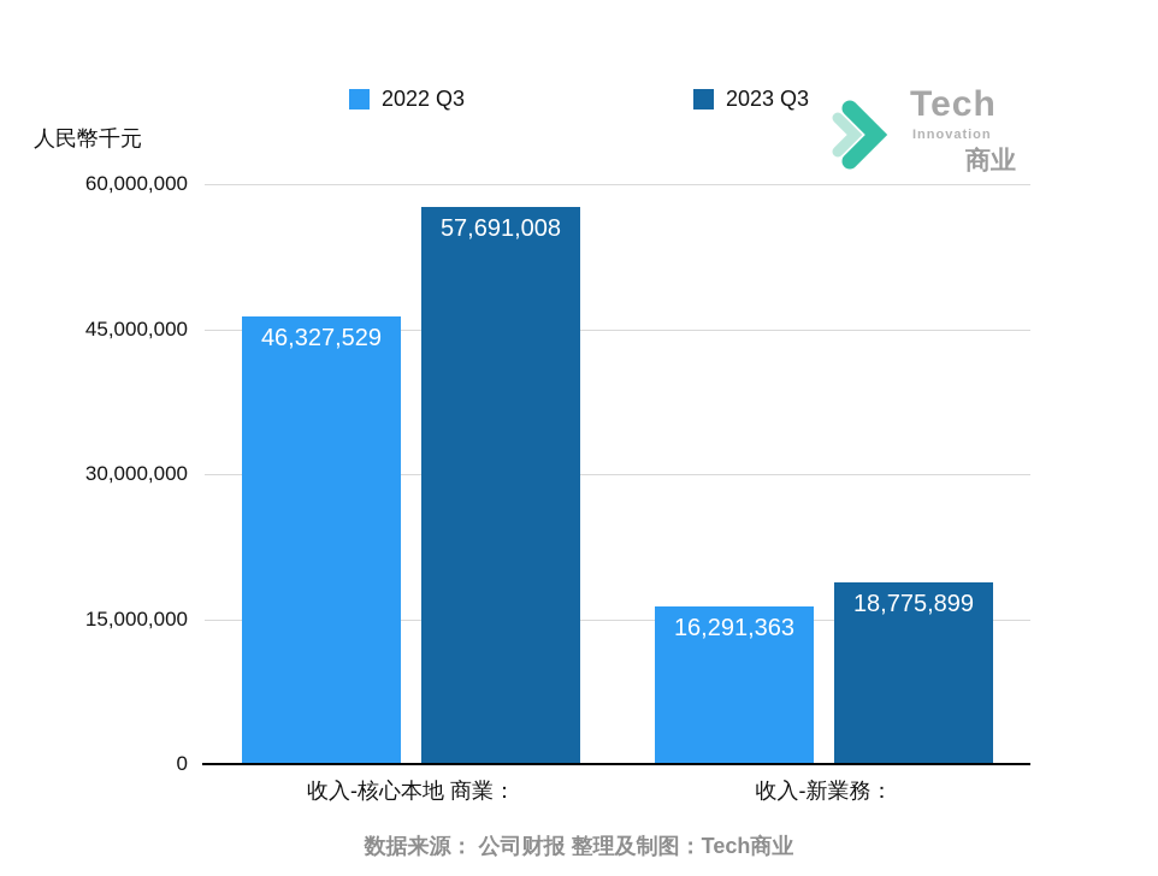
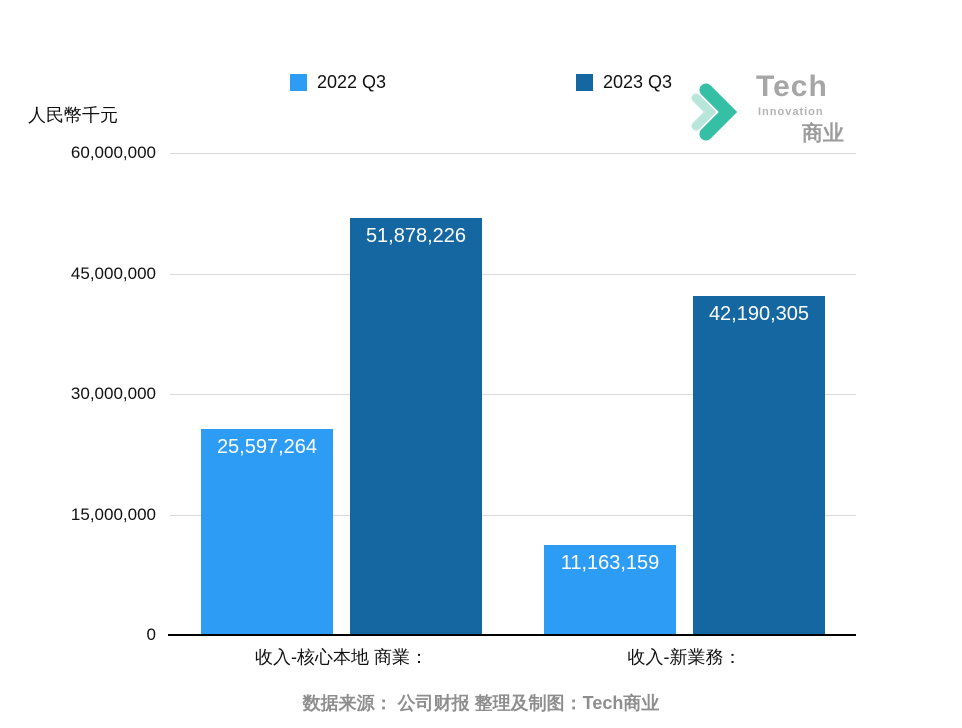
2022 Q3/收入-核心本地 商業：: 46,327,529 -> 25,597,264
2023 Q3/收入-核心本地 商業：: 57,691,008 -> 51,878,226
2022 Q3/收入-新業務：: 16,291,363 -> 11,163,159
2023 Q3/收入-新業務：: 18,775,899 -> 42,190,305
